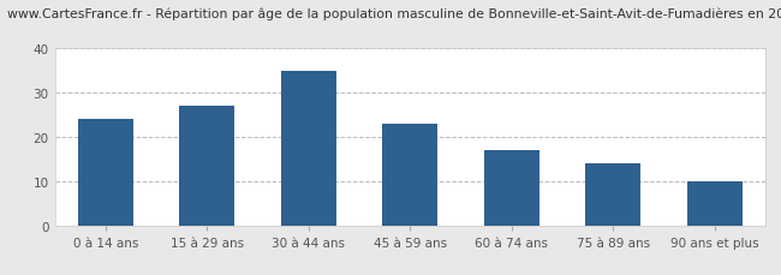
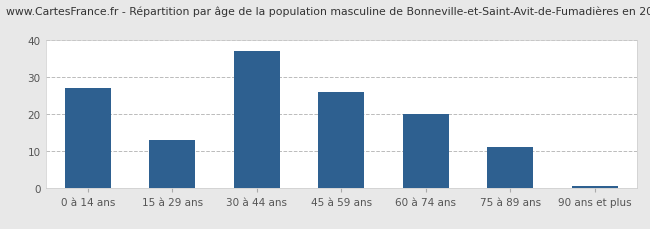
0 à 14 ans: 24.0 -> 27.0
15 à 29 ans: 27.0 -> 13.0
30 à 44 ans: 35.0 -> 37.0
45 à 59 ans: 23.0 -> 26.0
60 à 74 ans: 17.0 -> 20.0
75 à 89 ans: 14.0 -> 11.0
90 ans et plus: 10.0 -> 0.5
